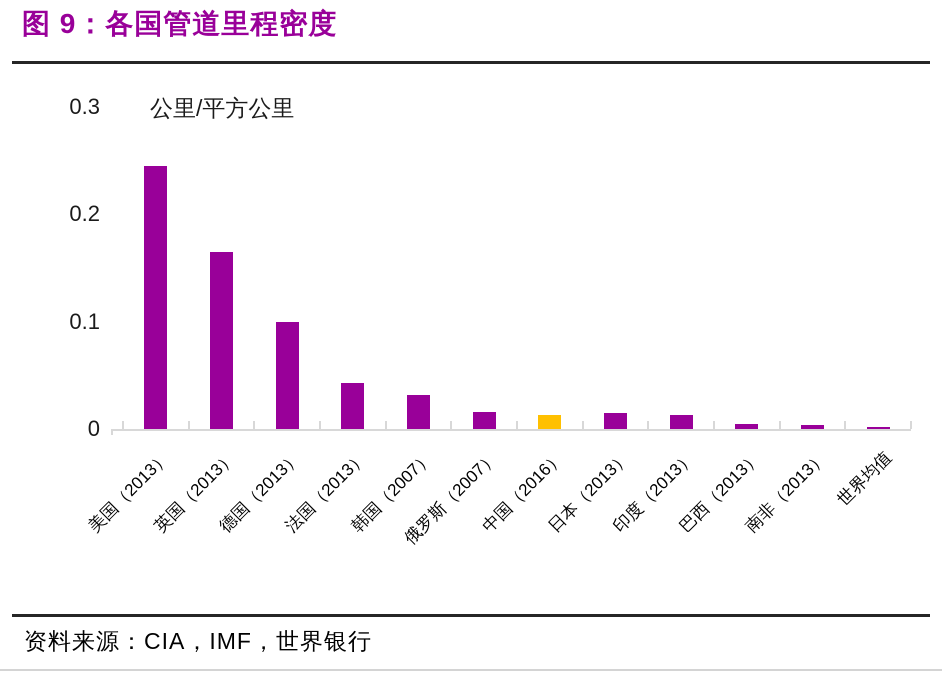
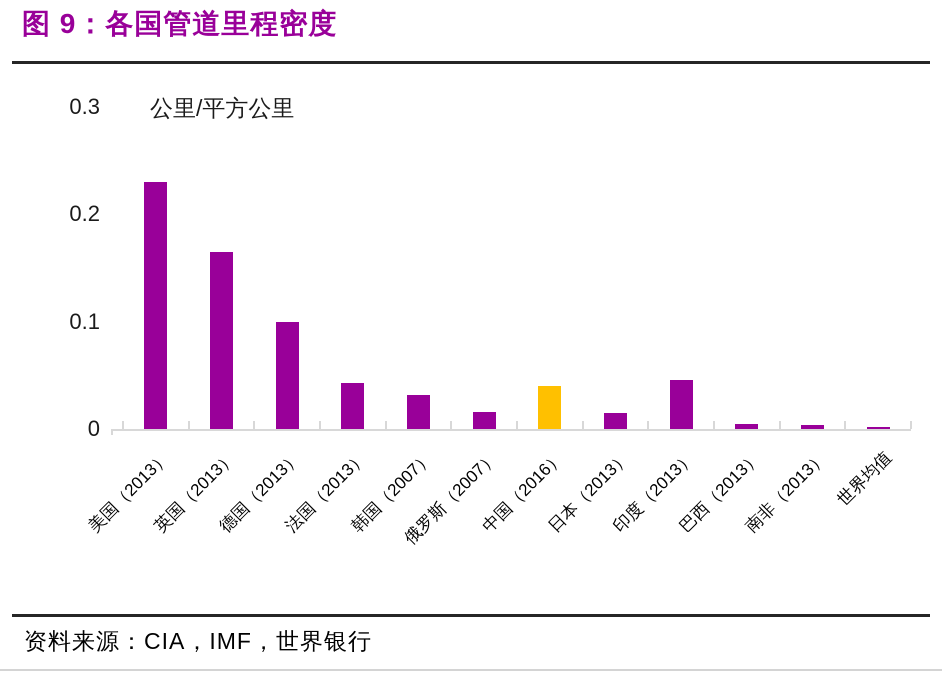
美国（2013）: 0.245 -> 0.230
中国（2016）: 0.013 -> 0.040
印度（2013）: 0.013 -> 0.046
